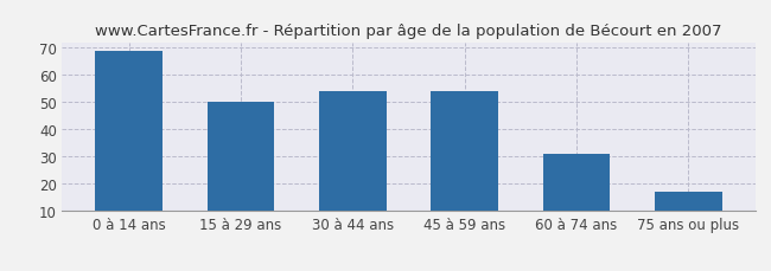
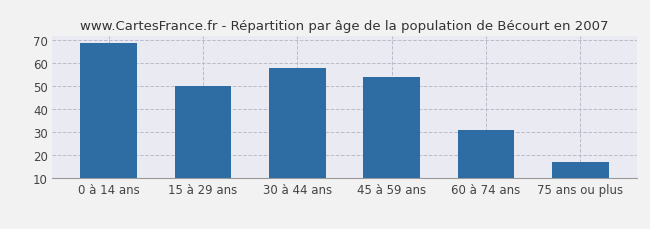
30 à 44 ans: 54 -> 58
